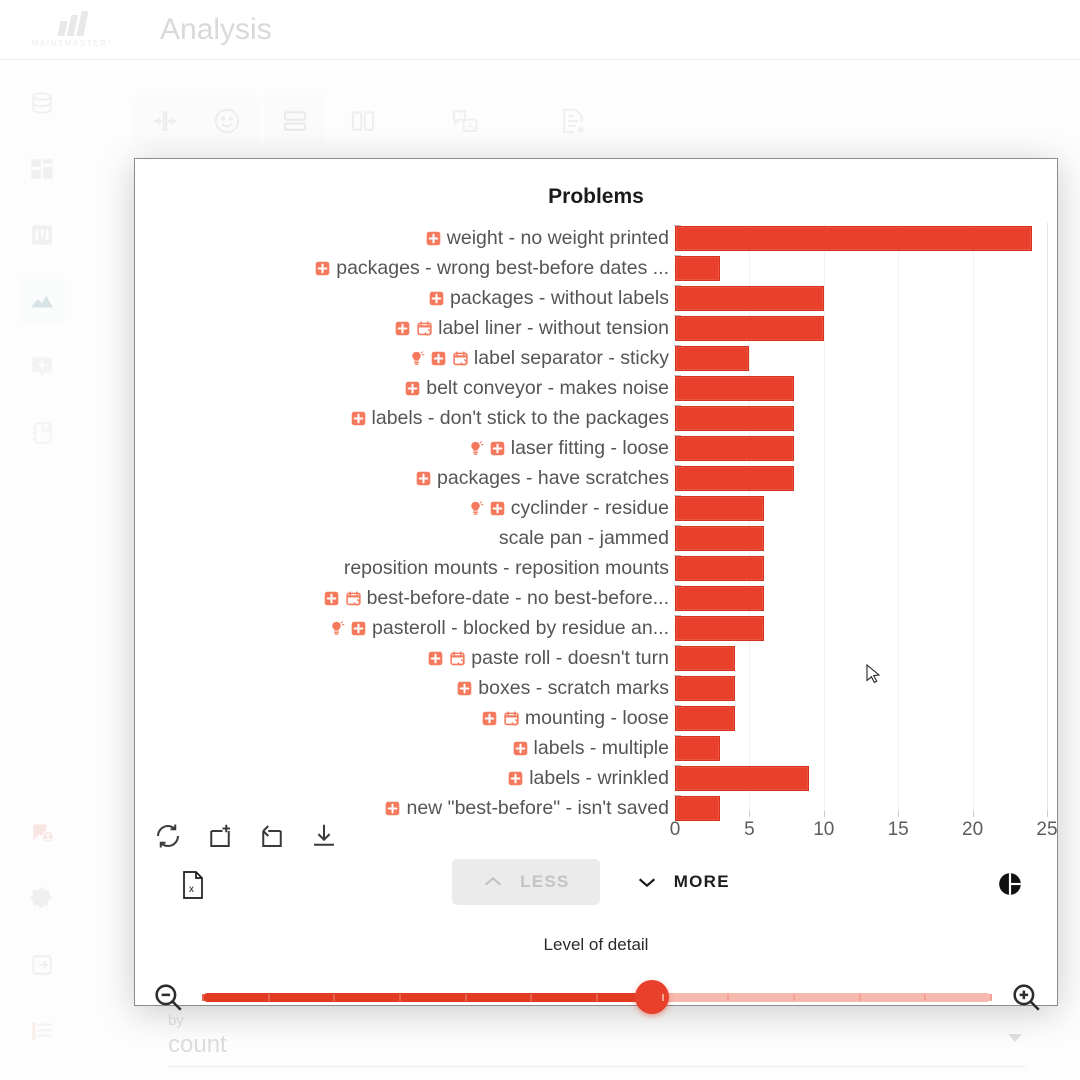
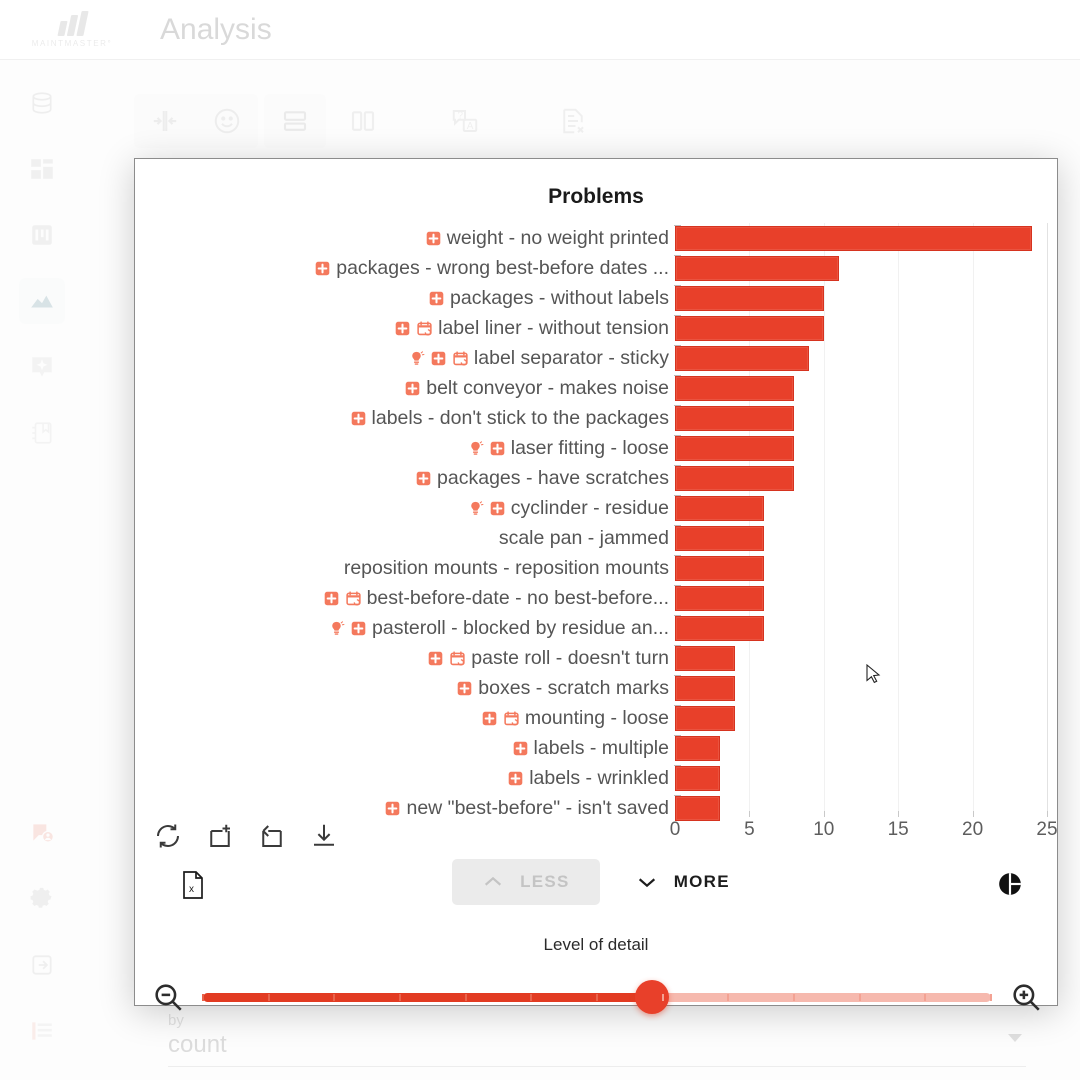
packages - wrong best-before dates ...: 3 -> 11
label separator - sticky: 5 -> 9
labels - wrinkled: 9 -> 3
